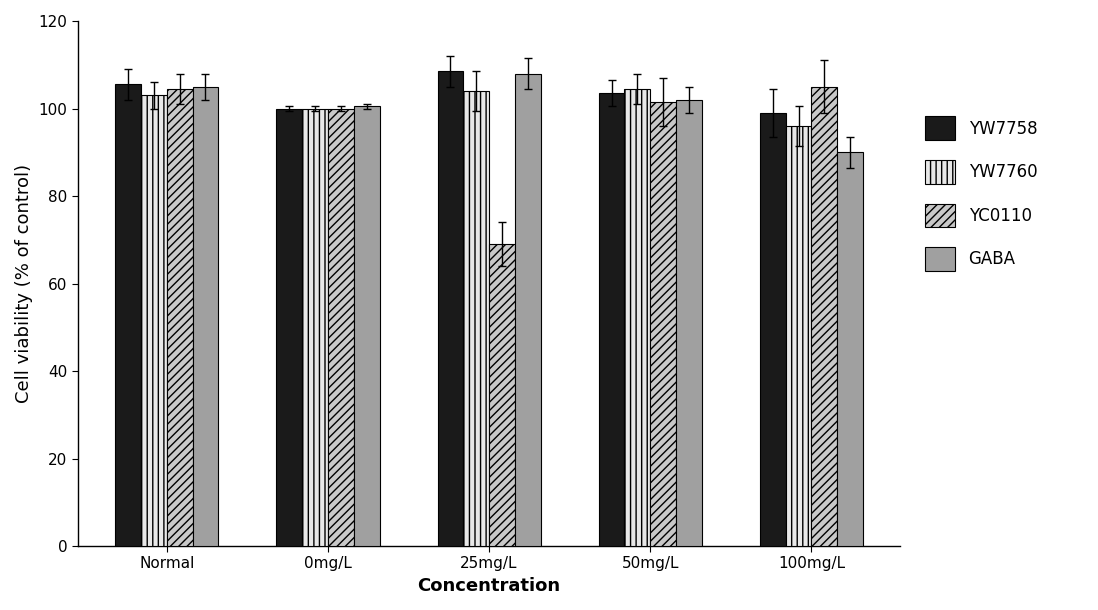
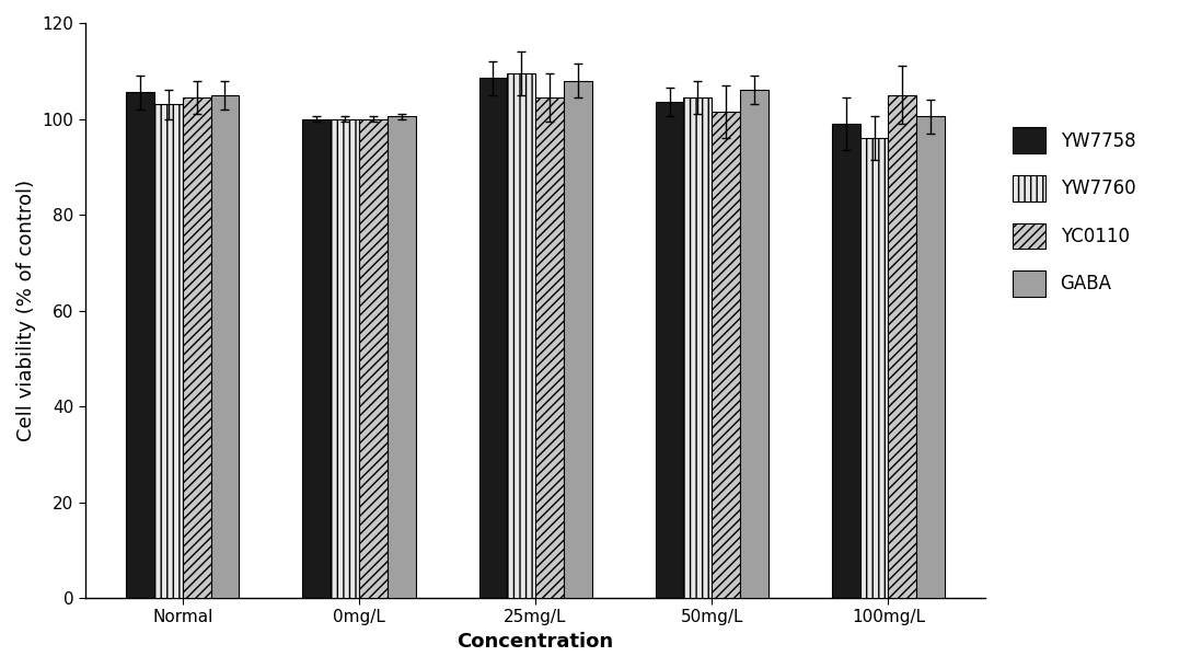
YW7760/25mg/L: 104.0 -> 109.5
YC0110/25mg/L: 69.0 -> 104.5
GABA/50mg/L: 102.0 -> 106.0
GABA/100mg/L: 90.0 -> 100.5
